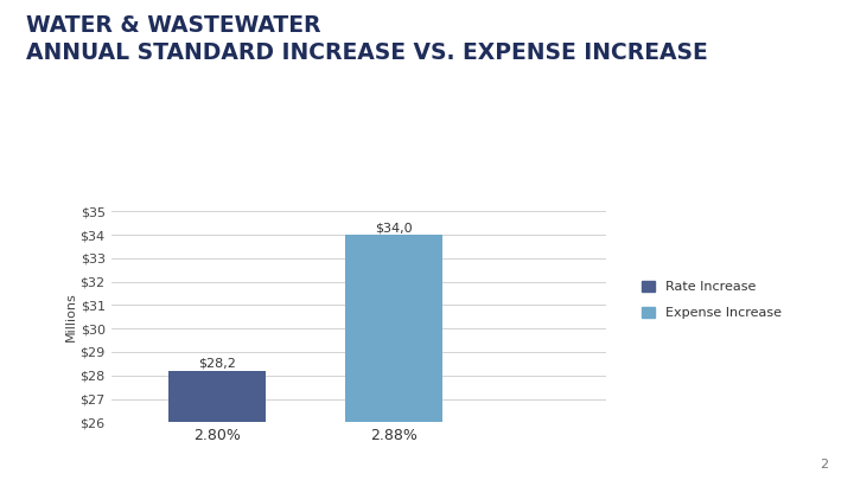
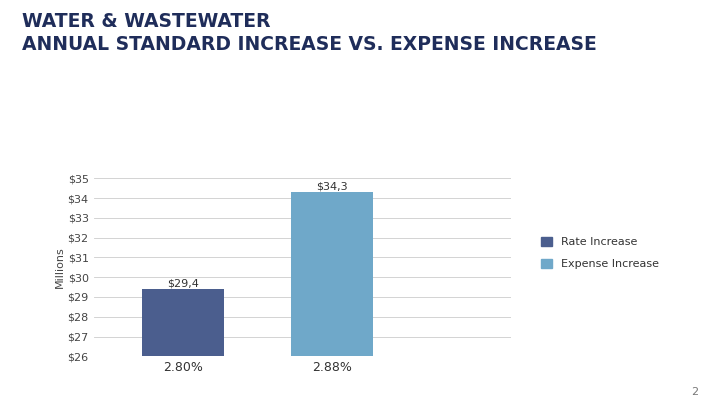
2.80%: $28,2 -> $29,4
2.88%: $34,0 -> $34,3
